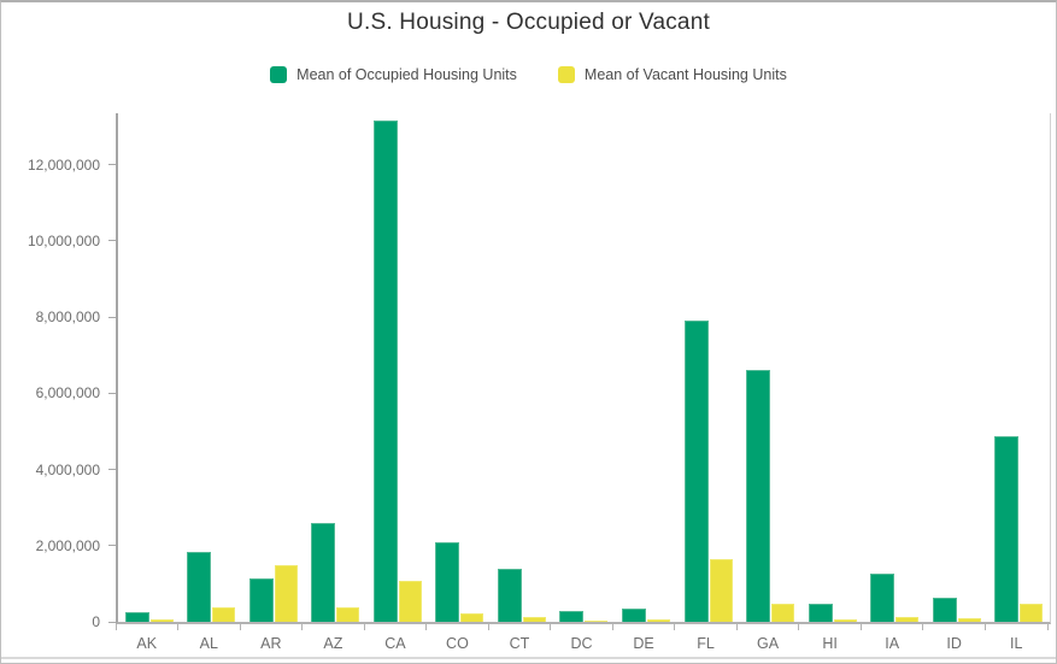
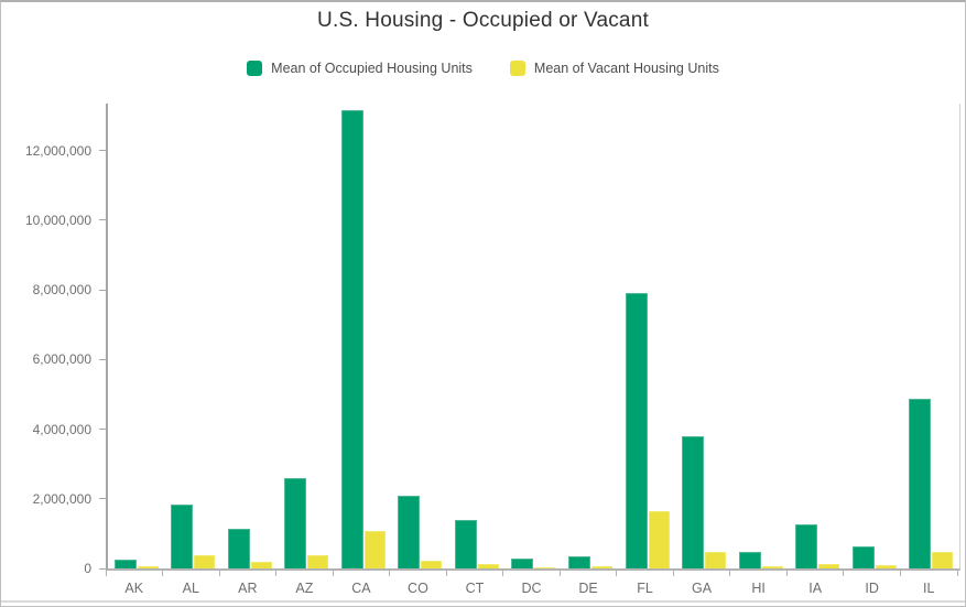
Mean of Vacant Housing Units/AR: 1500000 -> 200000
Mean of Occupied Housing Units/GA: 6600000 -> 3800000
